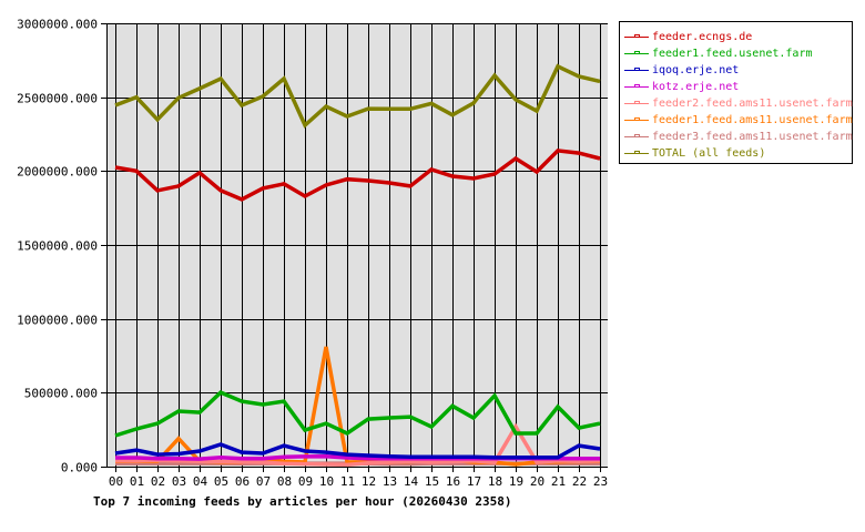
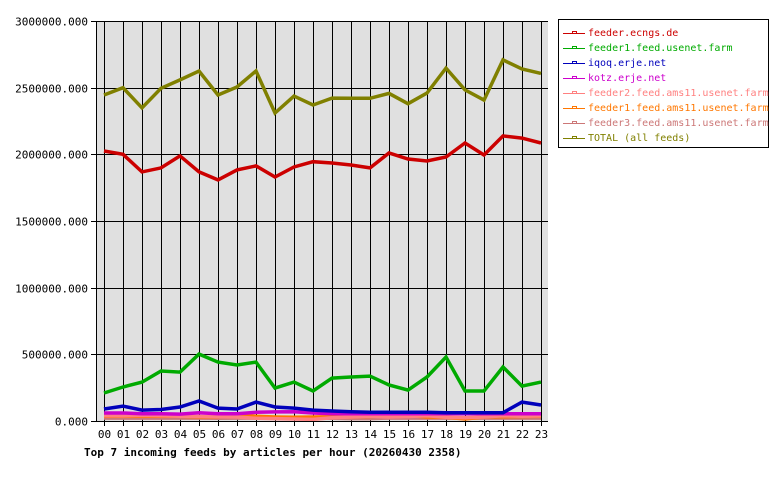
feeder1.feed.ams11.usenet.farm/03: 190000 -> 40000
feeder1.feed.ams11.usenet.farm/10: 810000 -> 30000
feeder1.feed.usenet.farm/16: 410000 -> 230000
feeder2.feed.ams11.usenet.farm/19: 270000 -> 20000
